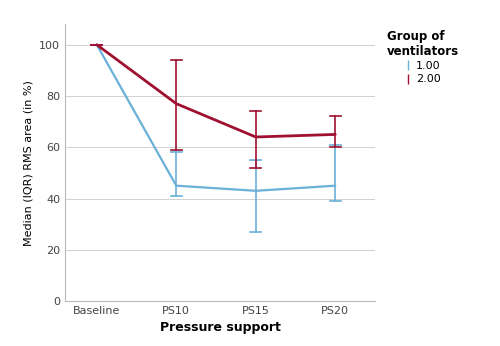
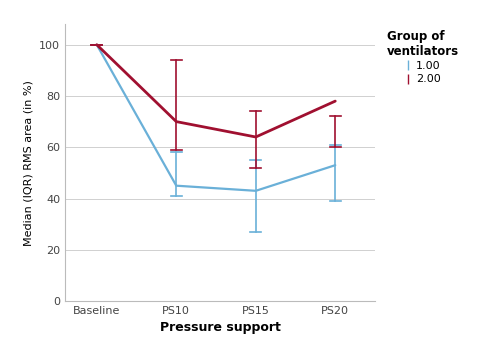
2.00/PS10: 77 -> 70
1.00/PS20: 45 -> 53
2.00/PS20: 65 -> 78
